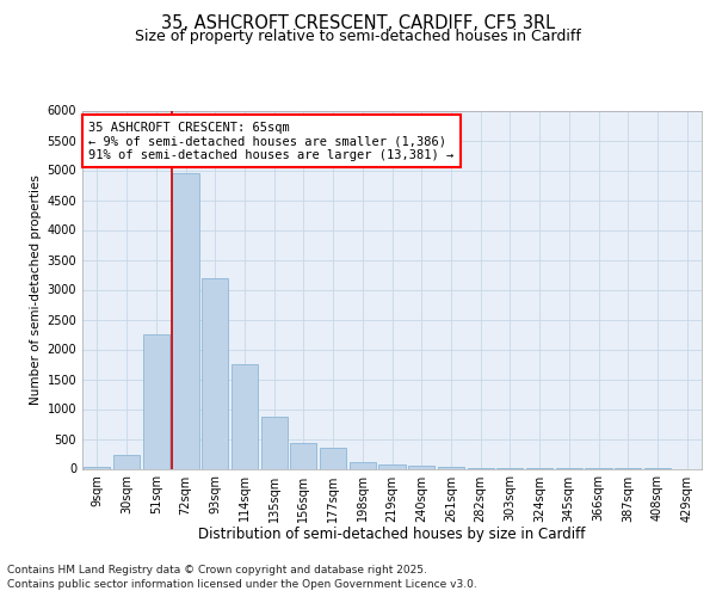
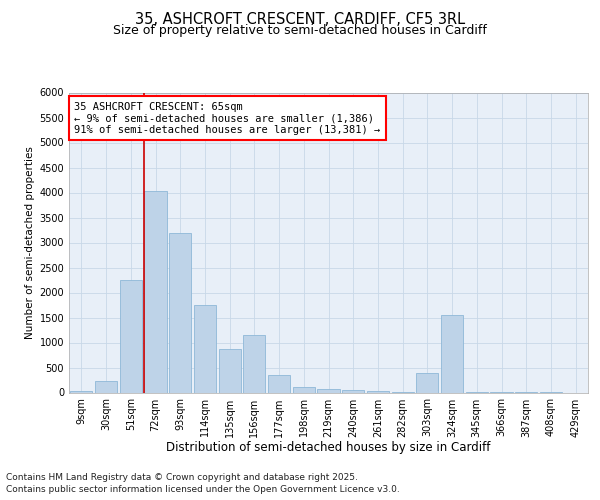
72sqm: 4950 -> 4040
156sqm: 430 -> 1160
303sqm: 10 -> 400
324sqm: 10 -> 1560
